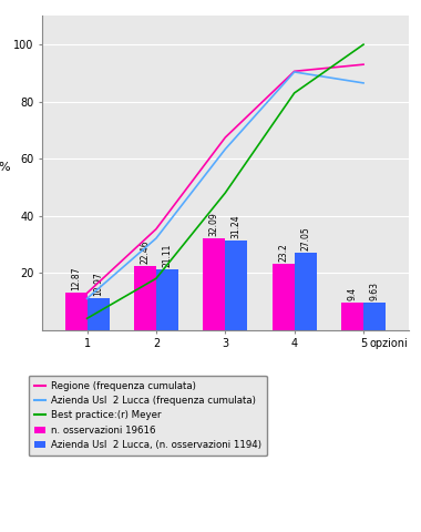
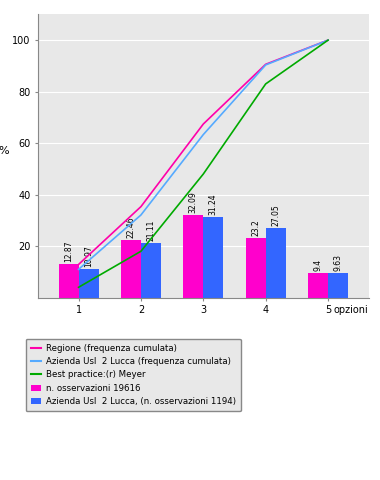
Regione (frequenza cumulata)/5: 93.0 -> 100.0
Azienda Usl 2 Lucca (frequenza cumulata)/5: 86.5 -> 100.0
